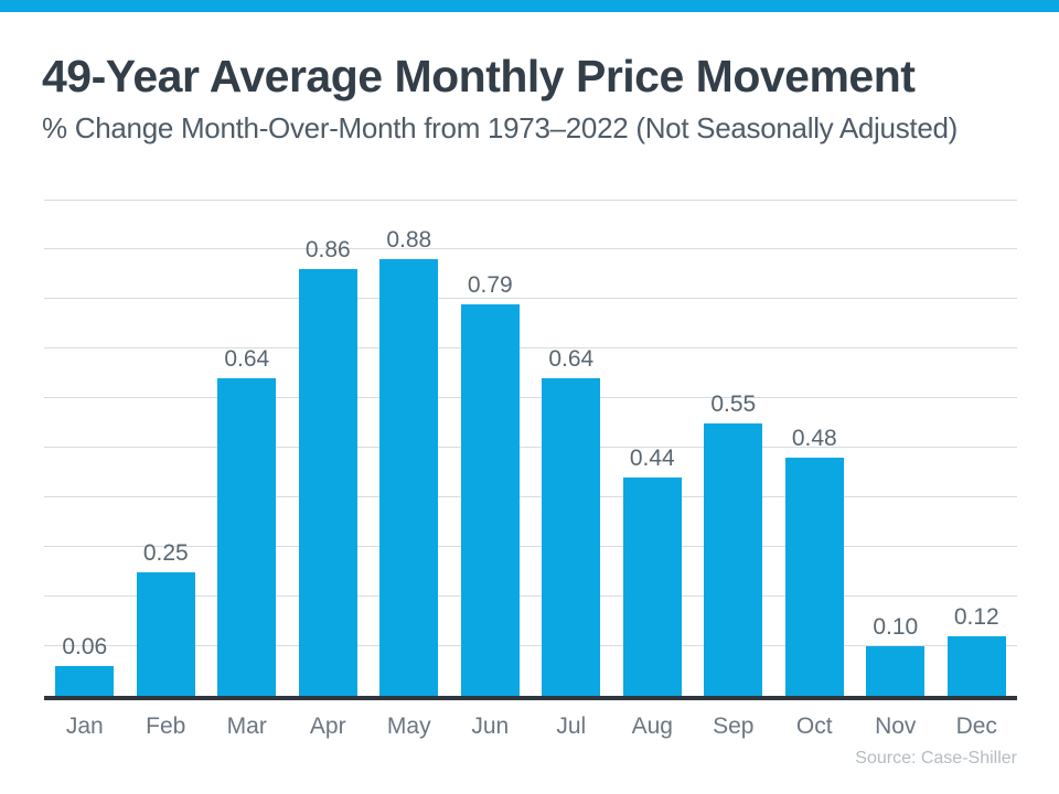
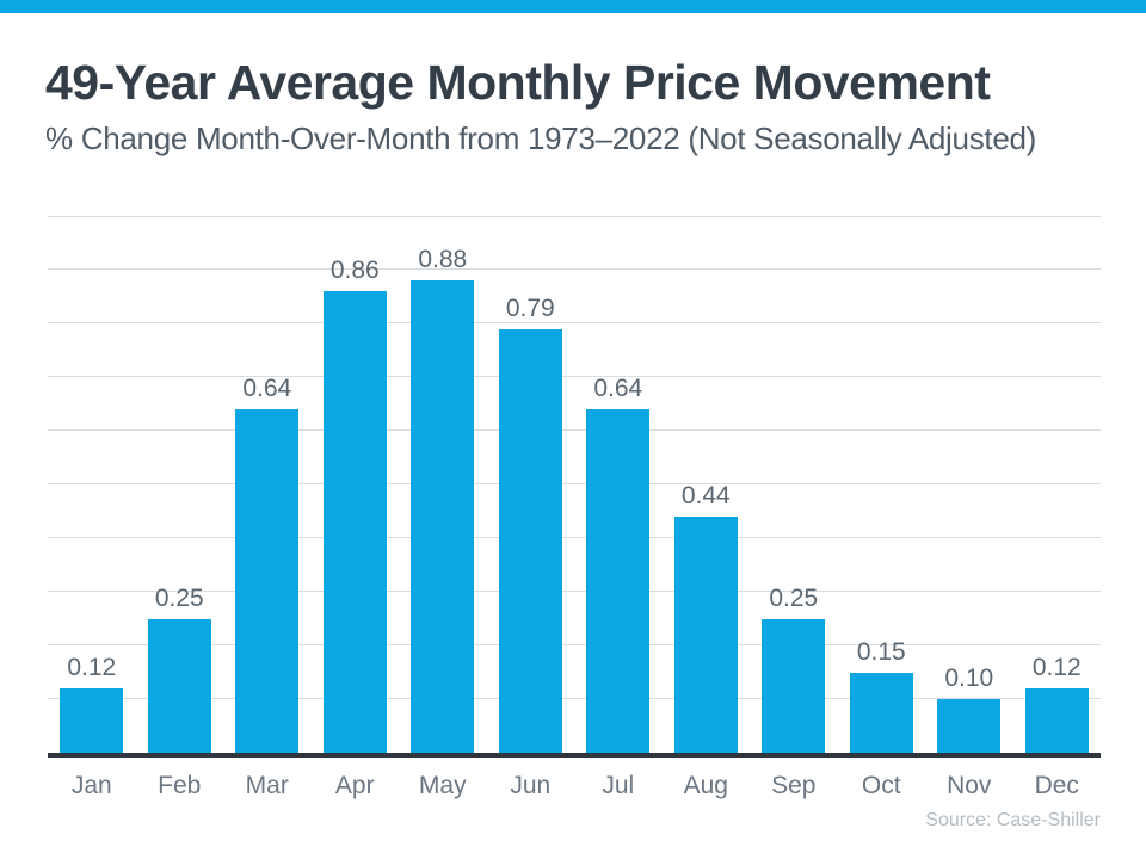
Jan: 0.06 -> 0.12
Sep: 0.55 -> 0.25
Oct: 0.48 -> 0.15
